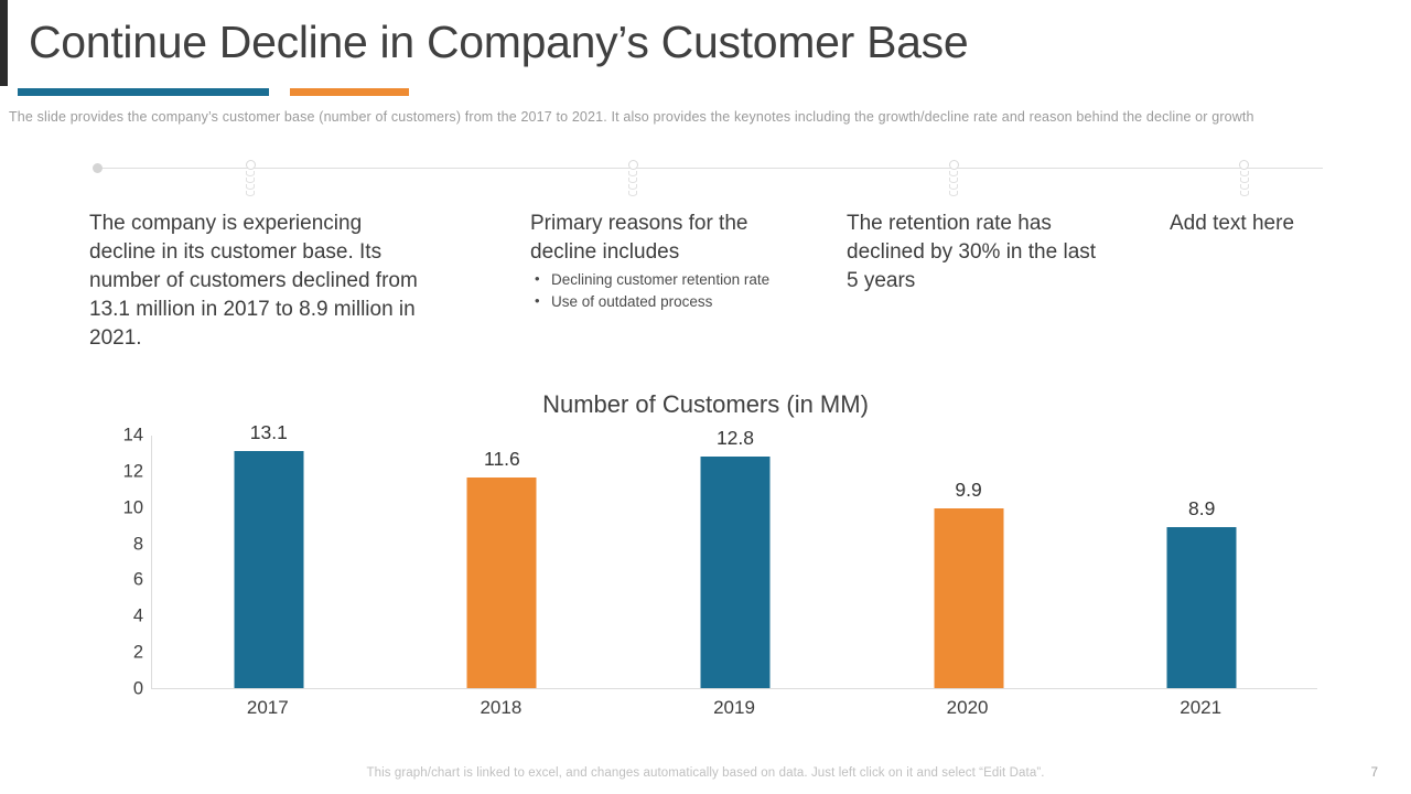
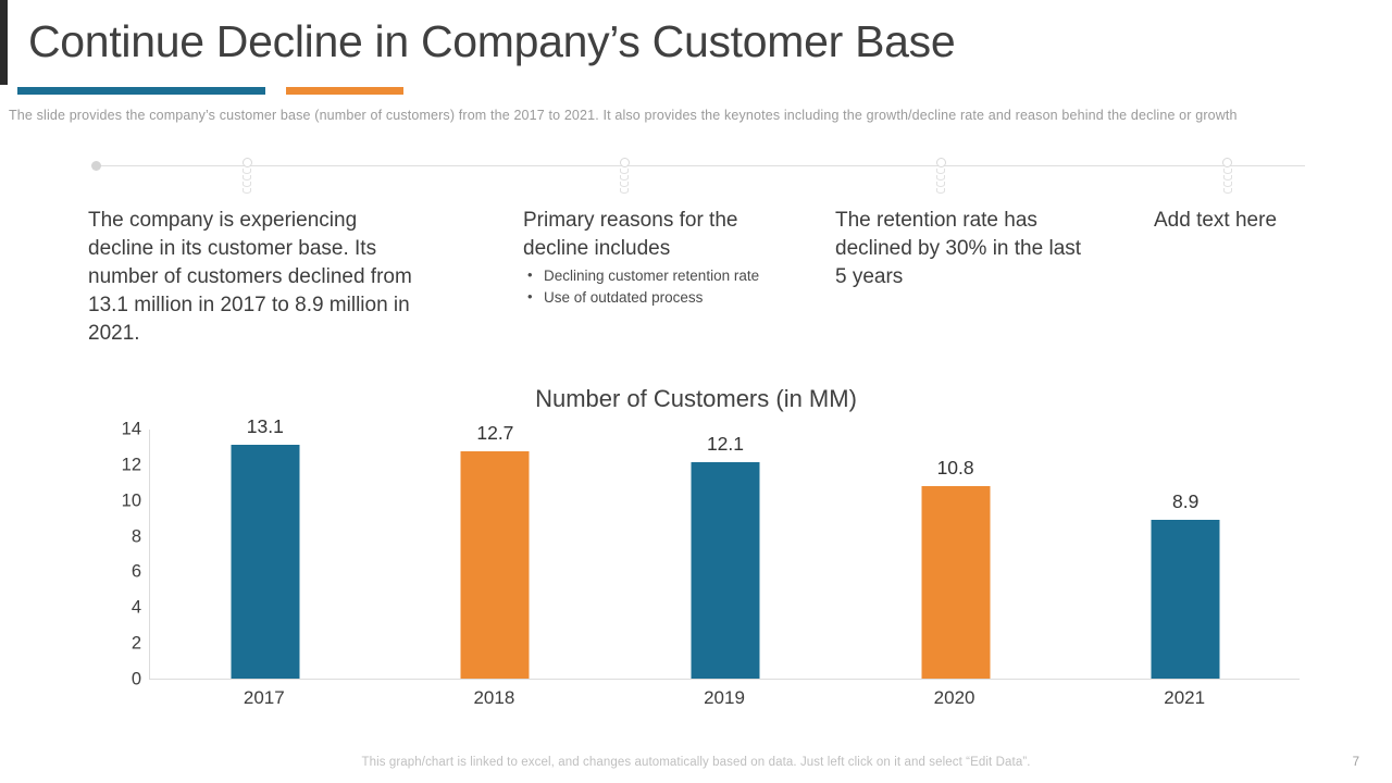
2018: 11.6 -> 12.7
2019: 12.8 -> 12.1
2020: 9.9 -> 10.8
